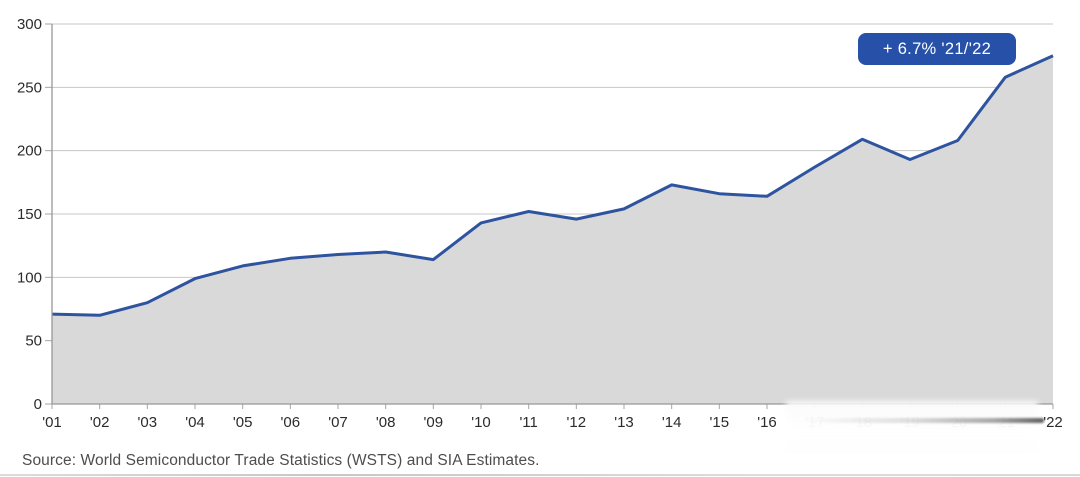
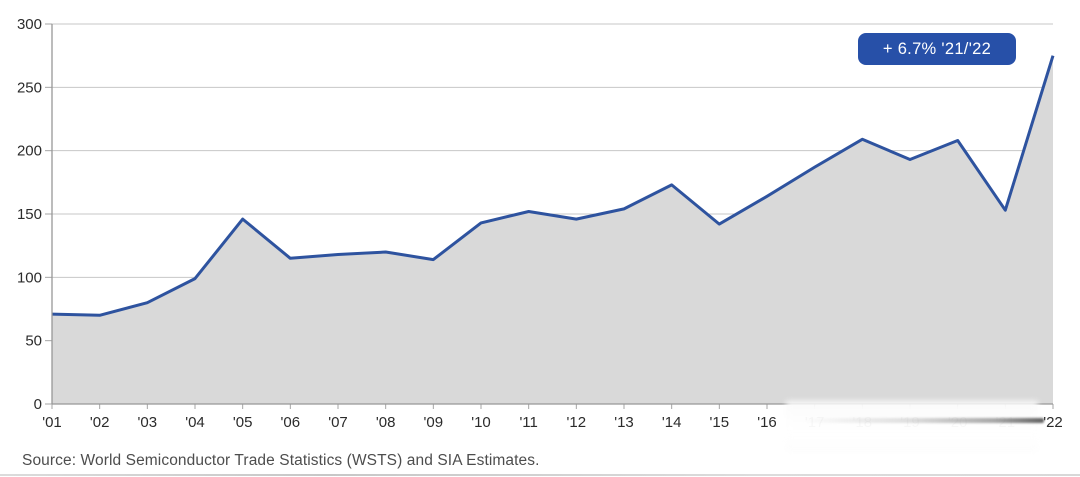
'05: 109 -> 146
'15: 166 -> 142
'21: 258 -> 153
